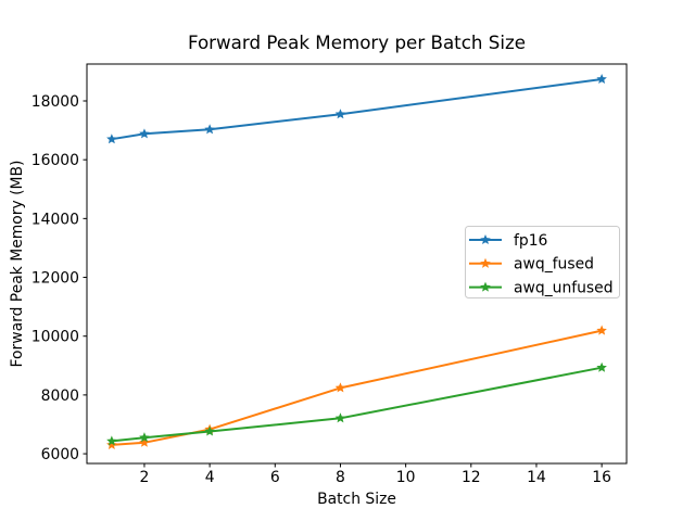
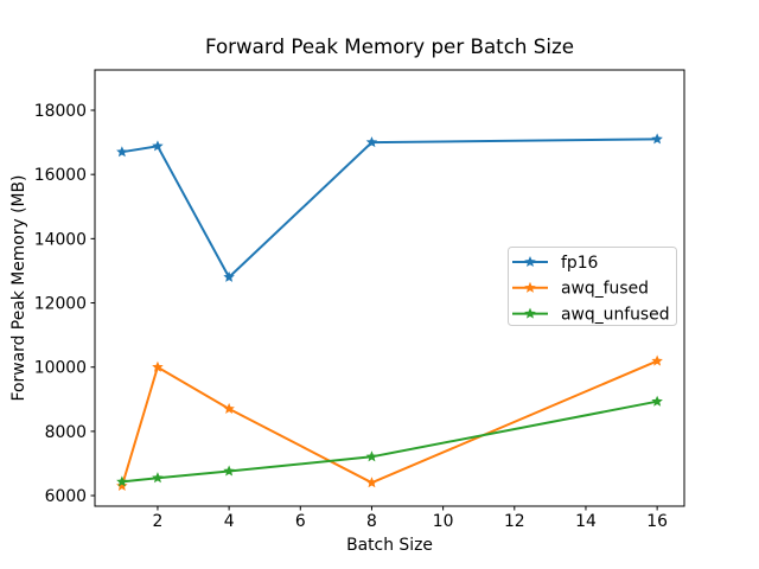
awq_fused/2: 6400 -> 10000
fp16/4: 17000 -> 12800
awq_fused/4: 6800 -> 8700
fp16/8: 17600 -> 17000
awq_fused/8: 8200 -> 6400
fp16/16: 18700 -> 17100
